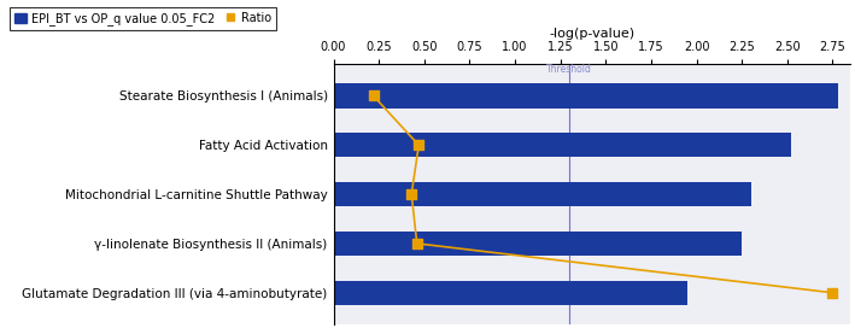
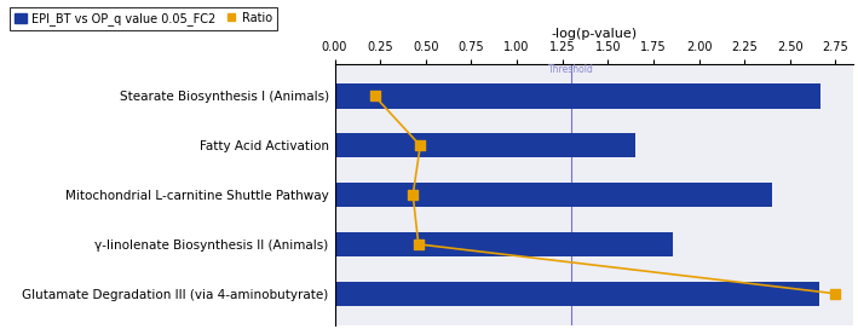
EPI_BT vs OP_q value 0.05_FC2/Stearate Biosynthesis I (Animals): 2.78 -> 2.67
EPI_BT vs OP_q value 0.05_FC2/Fatty Acid Activation: 2.52 -> 1.65
EPI_BT vs OP_q value 0.05_FC2/Mitochondrial L-carnitine Shuttle Pathway: 2.30 -> 2.40
EPI_BT vs OP_q value 0.05_FC2/γ-linolenate Biosynthesis II (Animals): 2.25 -> 1.86
EPI_BT vs OP_q value 0.05_FC2/Glutamate Degradation III (via 4-aminobutyrate): 1.95 -> 2.66
